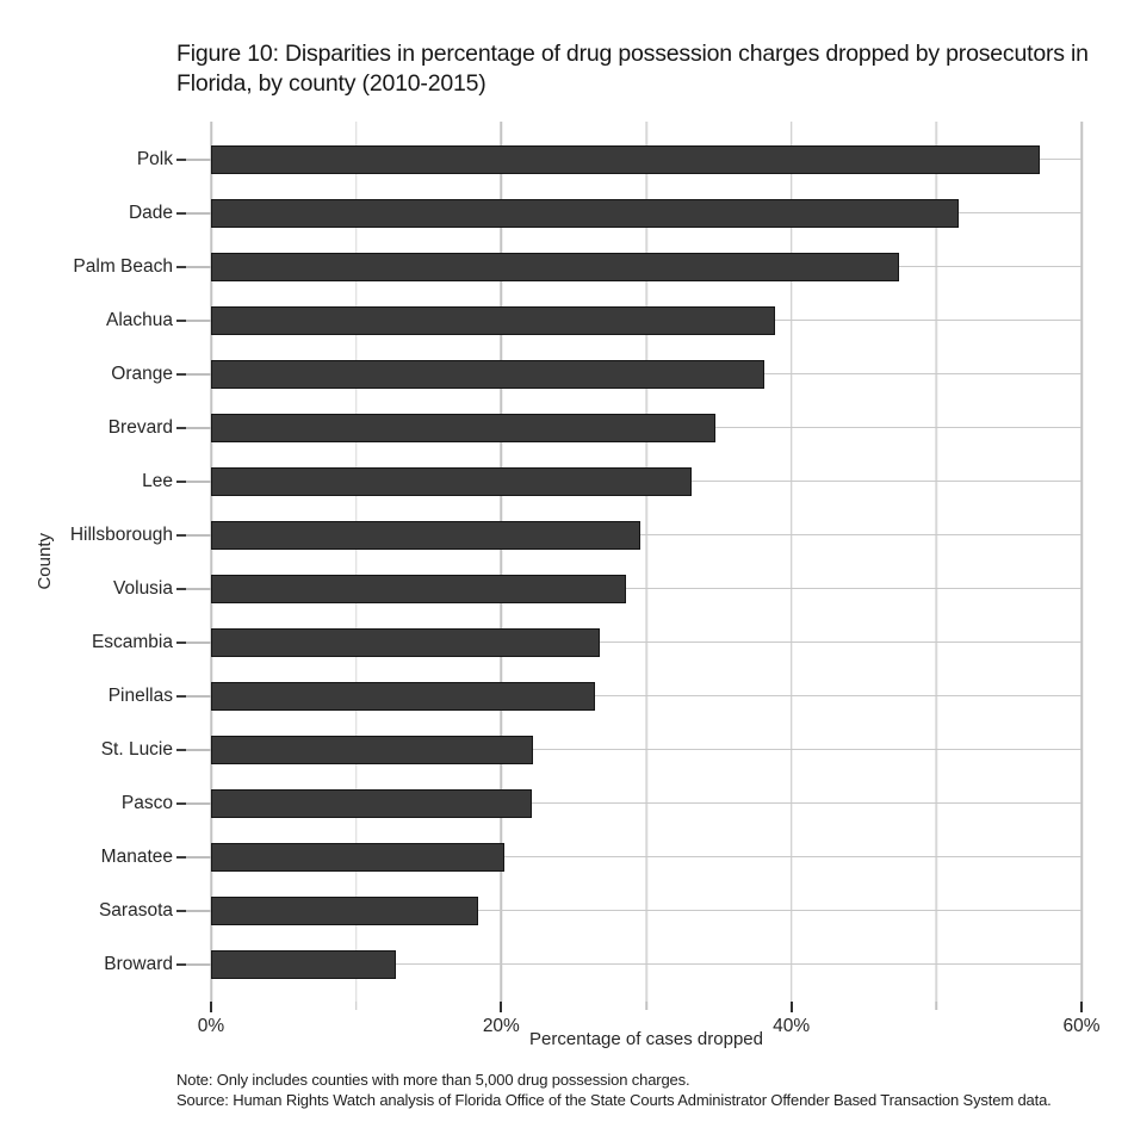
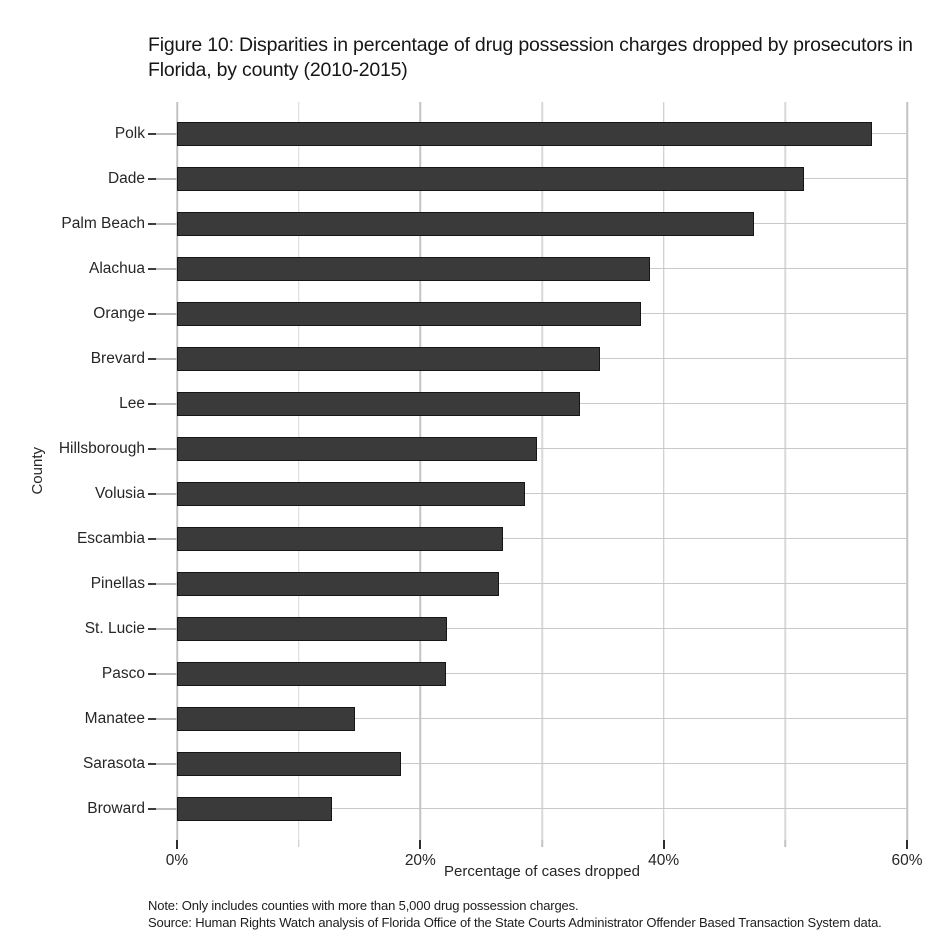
Manatee: 20.2% -> 14.6%
